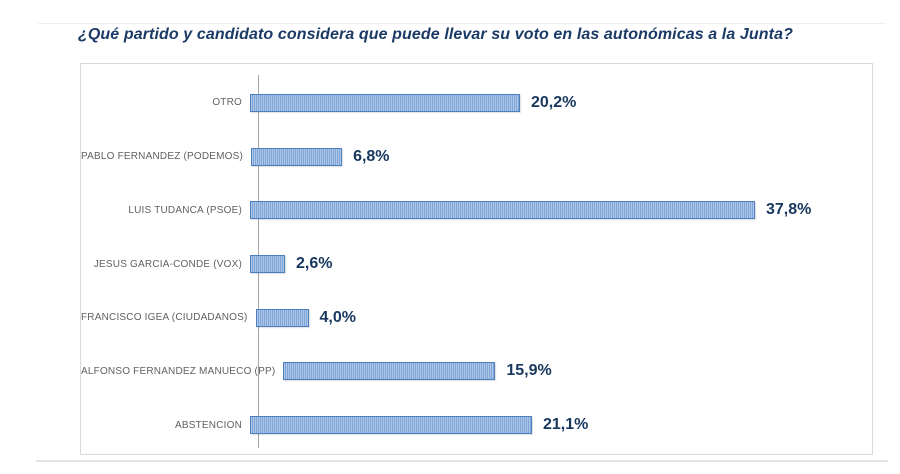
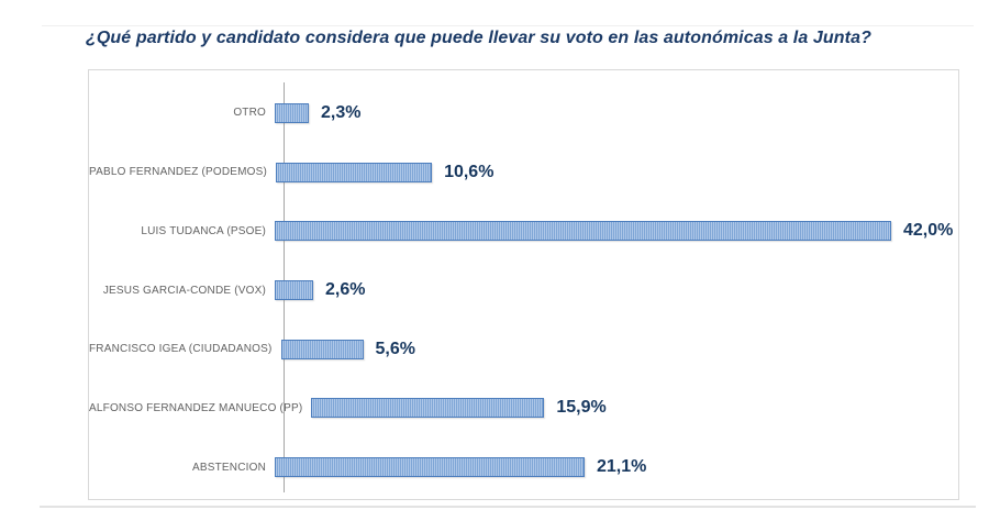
OTRO: 20,2% -> 2,3%
PABLO FERNANDEZ (PODEMOS): 6,8% -> 10,6%
LUIS TUDANCA (PSOE): 37,8% -> 42,0%
FRANCISCO IGEA (CIUDADANOS): 4,0% -> 5,6%
